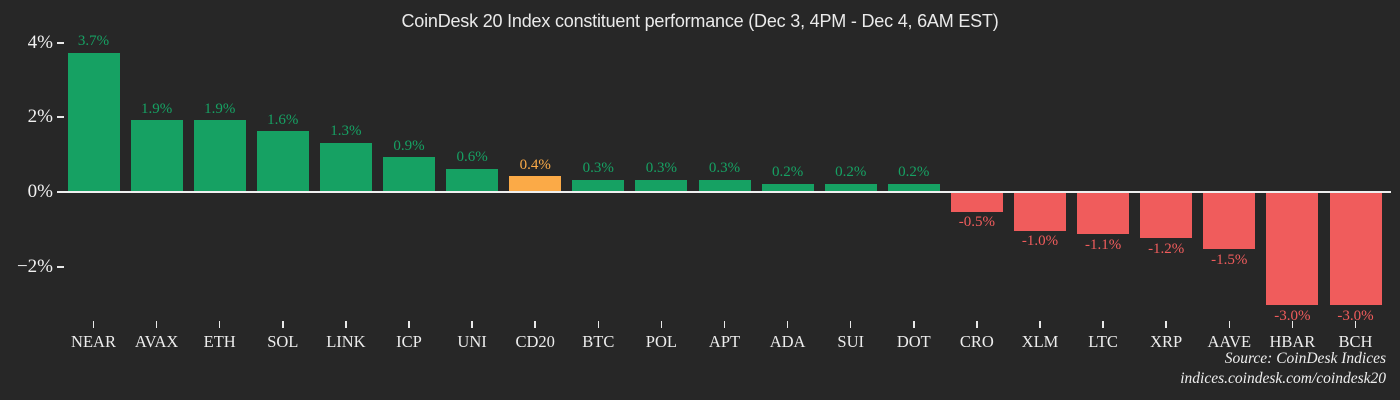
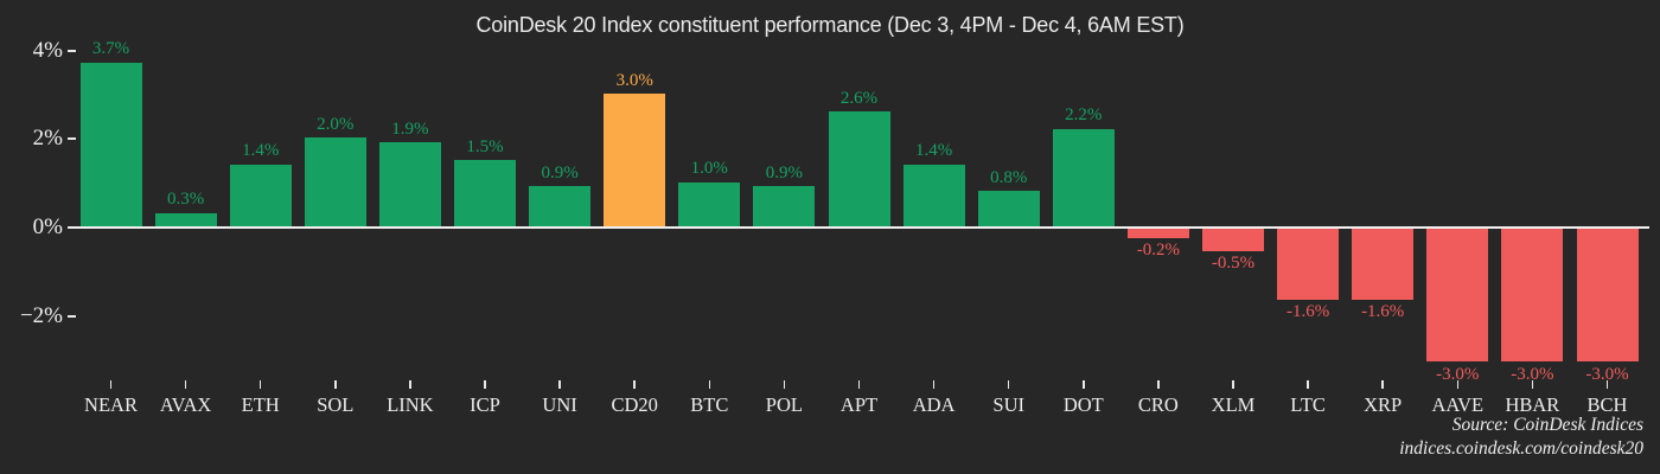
AVAX: 1.9% -> 0.3%
ETH: 1.9% -> 1.4%
SOL: 1.6% -> 2.0%
LINK: 1.3% -> 1.9%
ICP: 0.9% -> 1.5%
UNI: 0.6% -> 0.9%
CD20: 0.4% -> 3.0%
BTC: 0.3% -> 1.0%
POL: 0.3% -> 0.9%
APT: 0.3% -> 2.6%
ADA: 0.2% -> 1.4%
SUI: 0.2% -> 0.8%
DOT: 0.2% -> 2.2%
CRO: -0.5% -> -0.2%
XLM: -1.0% -> -0.5%
LTC: -1.1% -> -1.6%
XRP: -1.2% -> -1.6%
AAVE: -1.5% -> -3.0%
